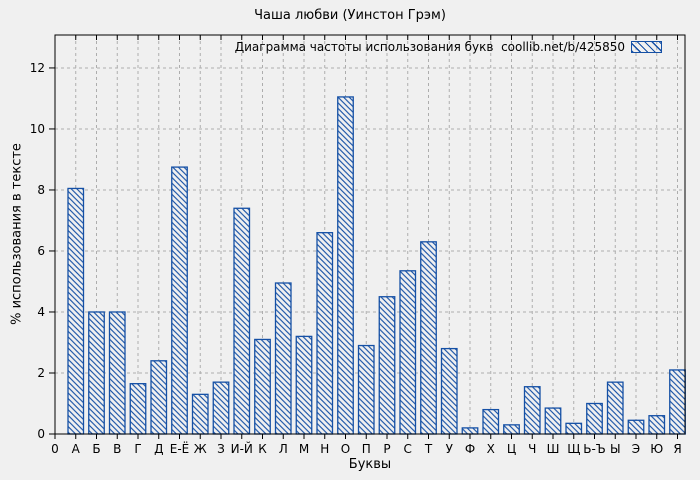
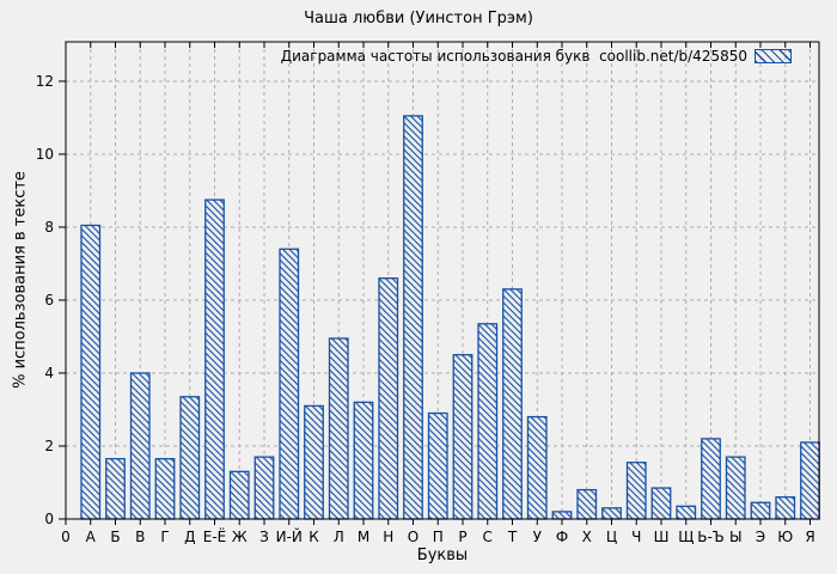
Б: 4.0 -> 1.6
Д: 2.4 -> 3.4
Ь-Ъ: 1.0 -> 2.2
